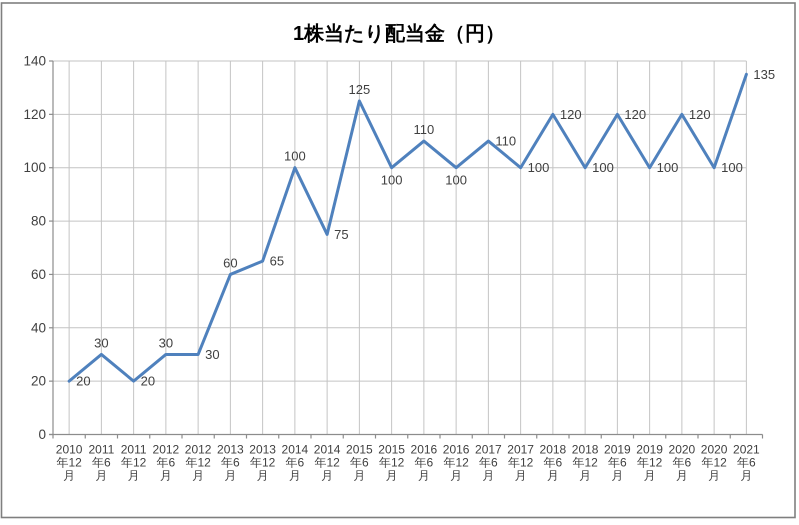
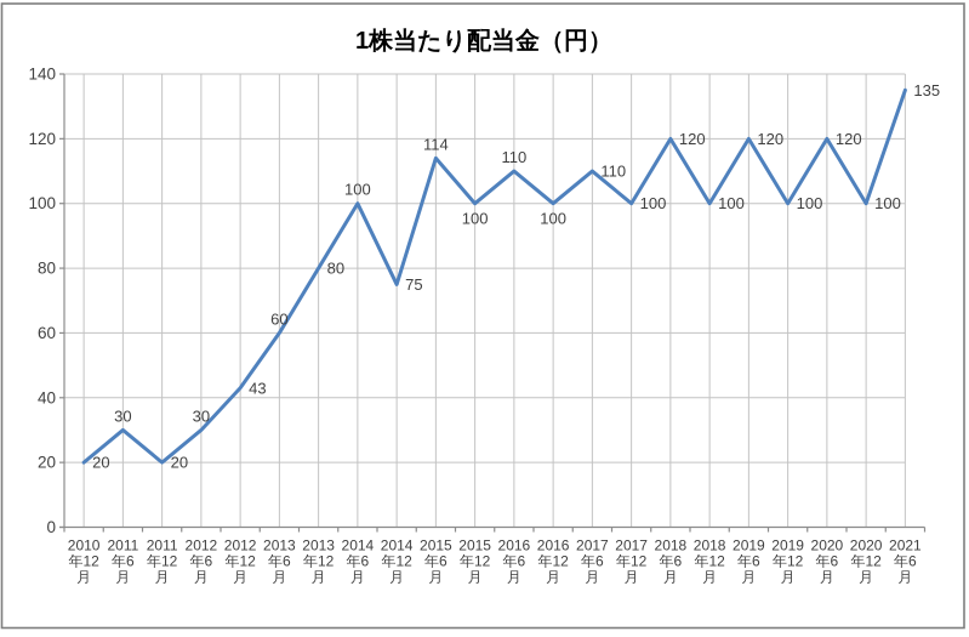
2012年12月: 30 -> 43
2013年12月: 65 -> 80
2015年6月: 125 -> 114
